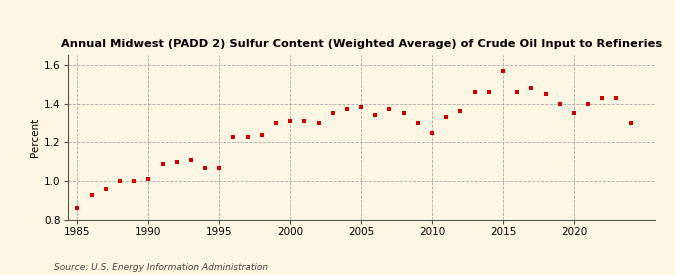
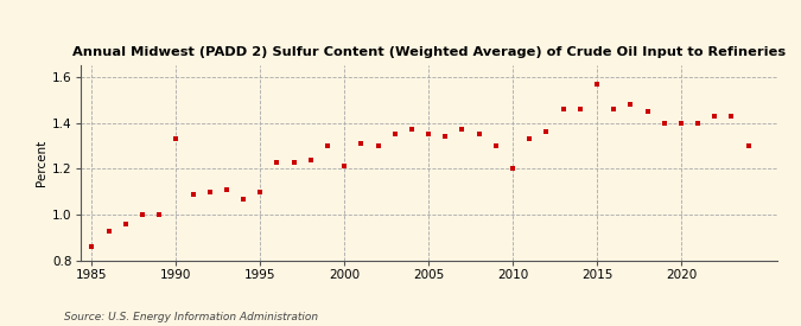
1990: 1.01 -> 1.33
1995: 1.07 -> 1.10
2000: 1.31 -> 1.21
2005: 1.38 -> 1.35
2010: 1.25 -> 1.20
2020: 1.35 -> 1.40
